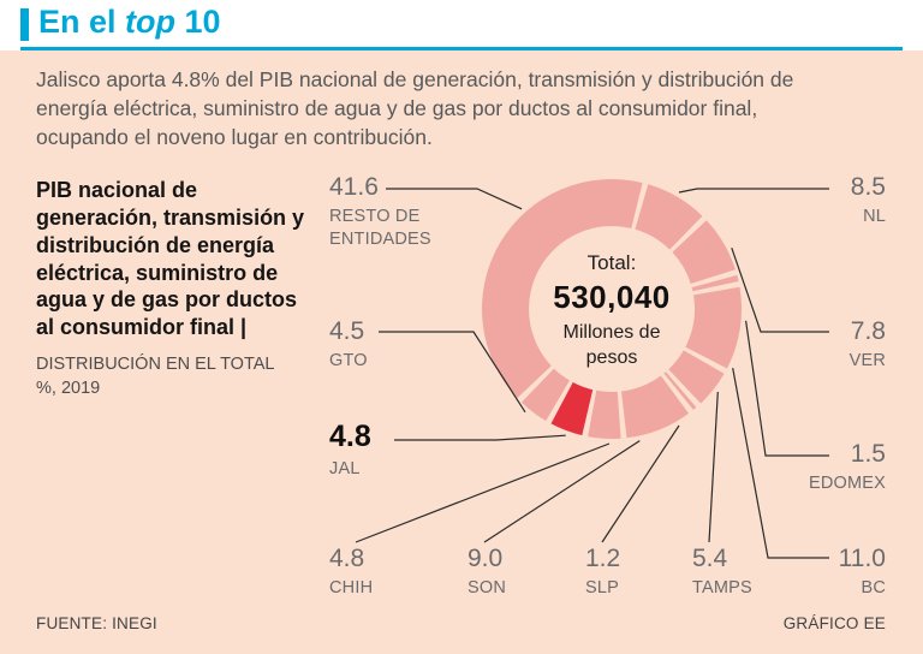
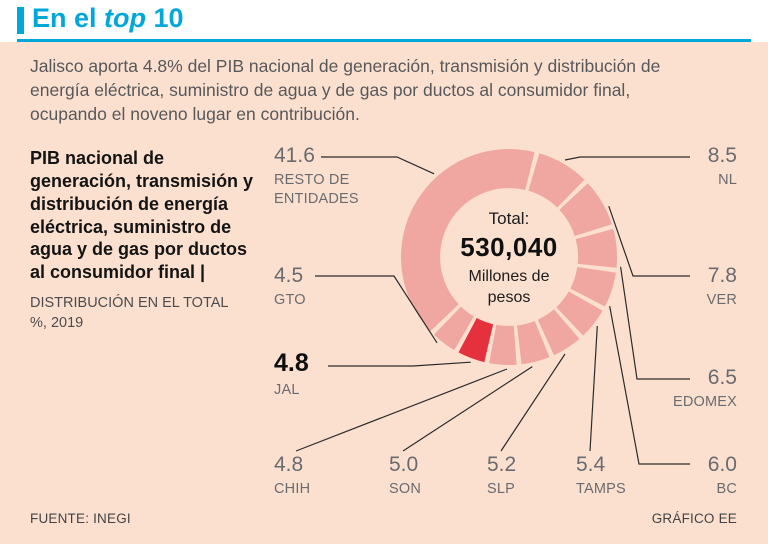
EDOMEX: 1.5 -> 6.5
BC: 11.0 -> 6.0
SLP: 1.2 -> 5.2
SON: 9.0 -> 5.0
